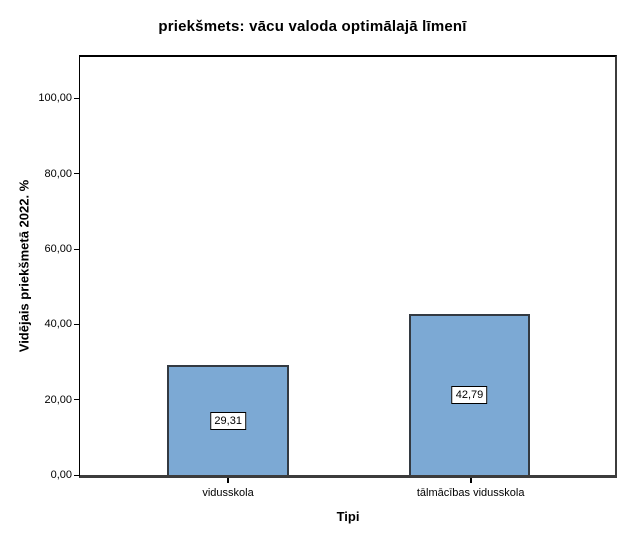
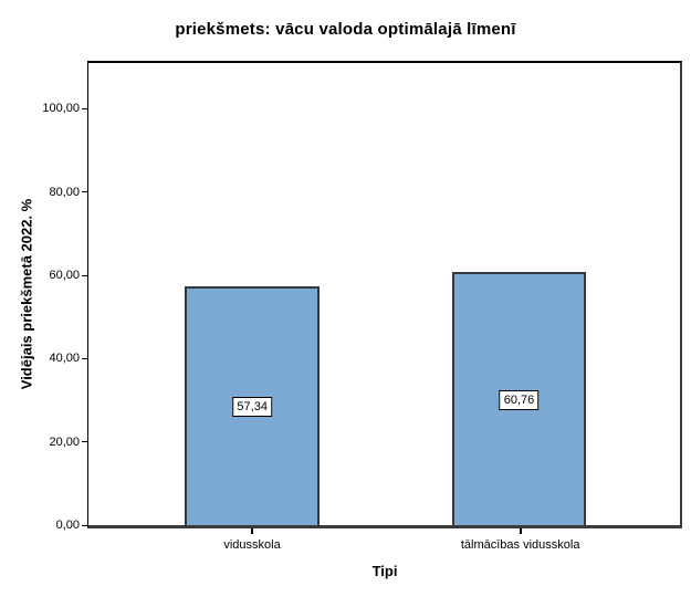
vidusskola: 29,31 -> 57,34
tālmācības vidusskola: 42,79 -> 60,76
